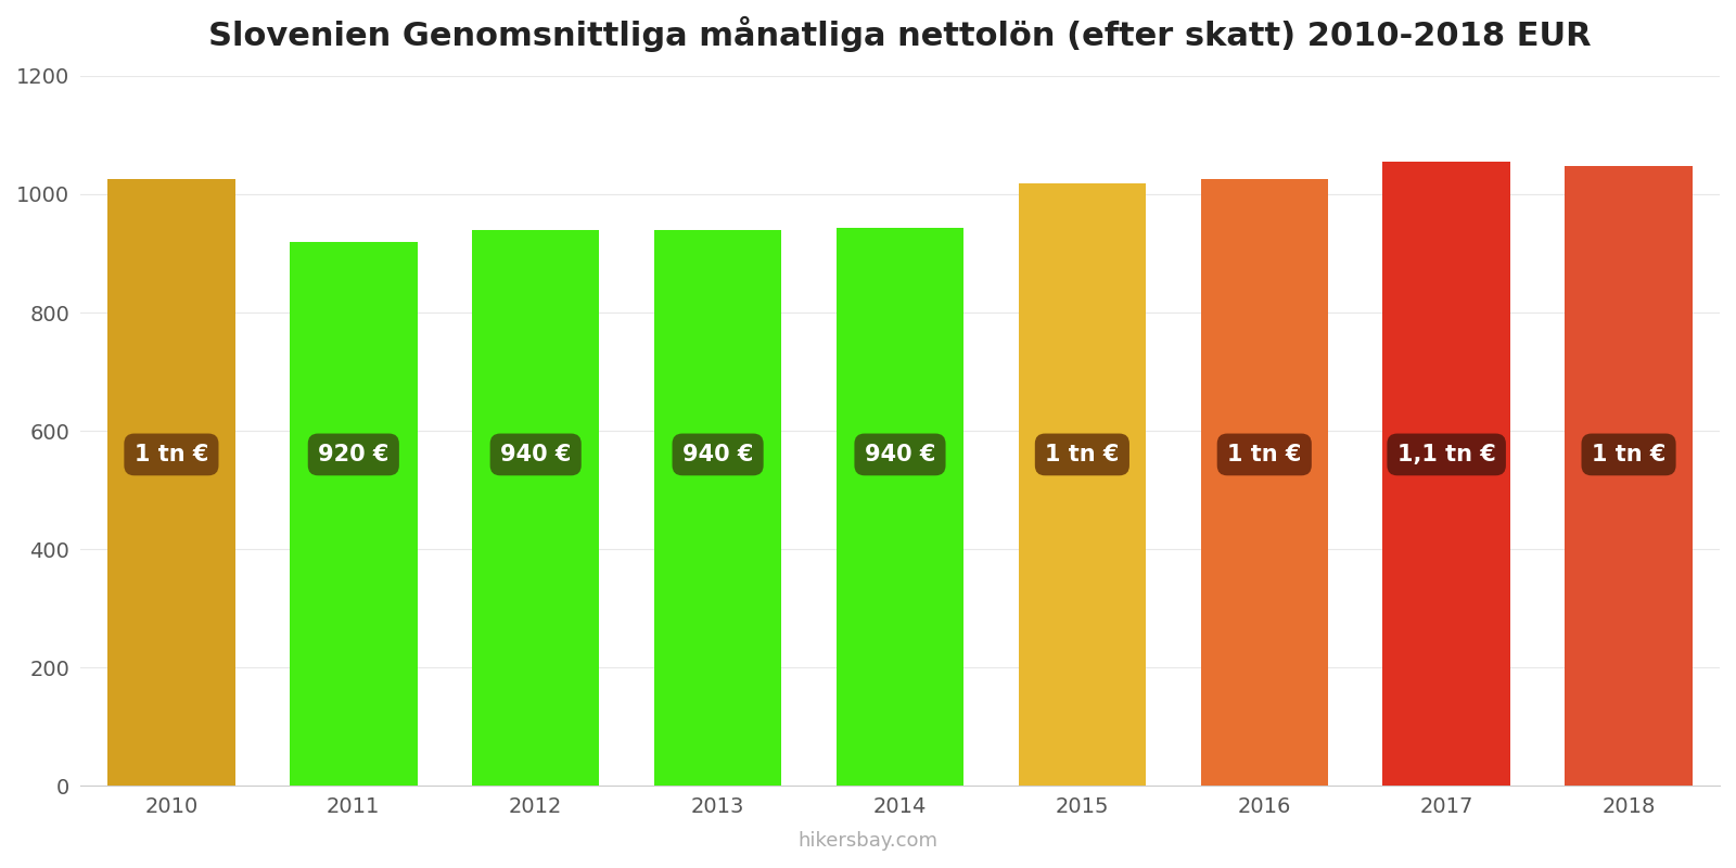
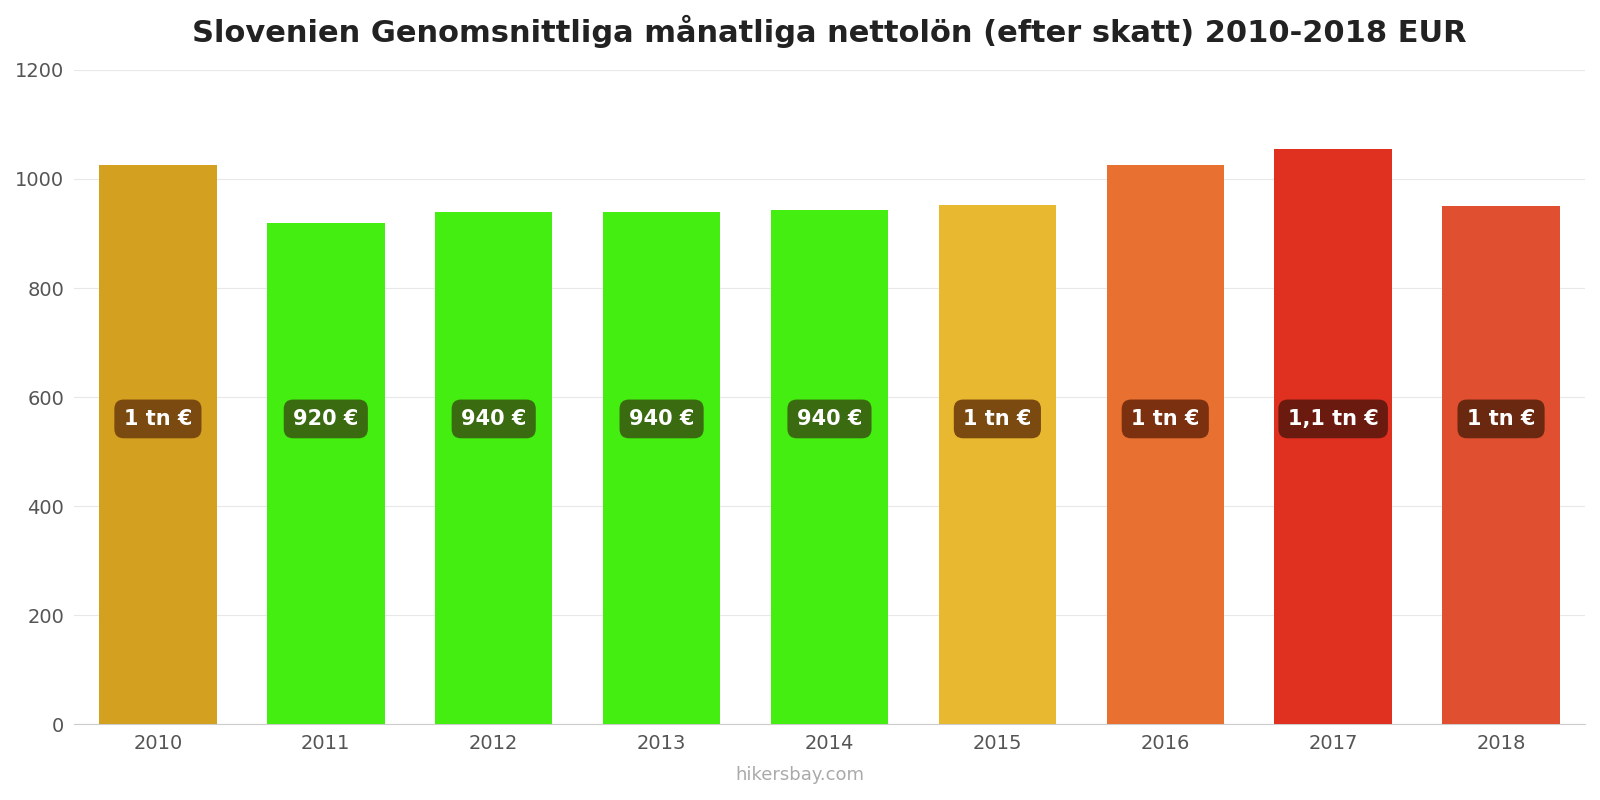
2015: 1018 -> 952
2018: 1048 -> 950
